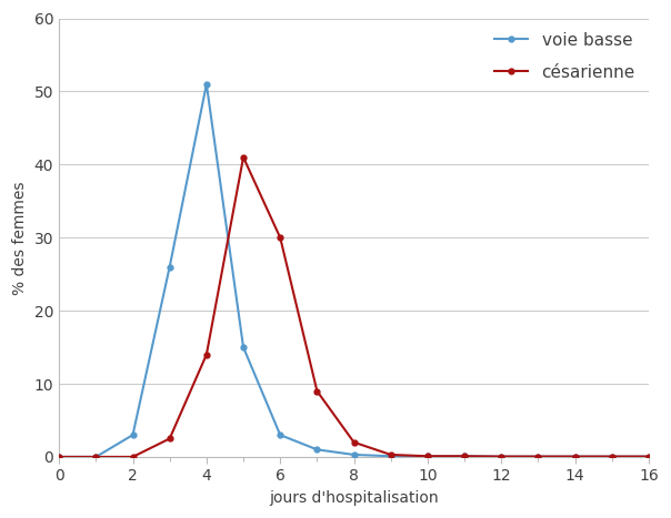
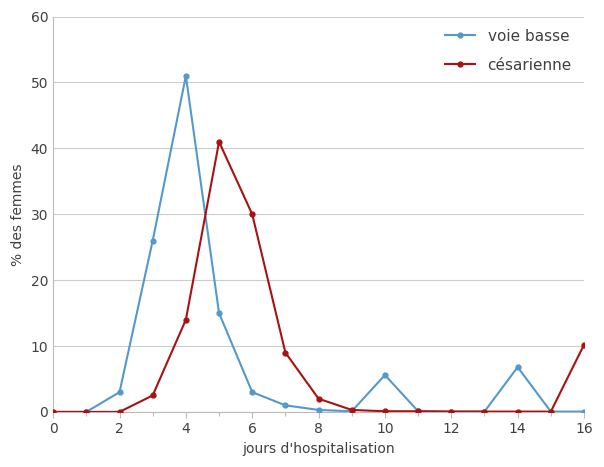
voie basse/10: 0.1 -> 5.6
voie basse/14: 0.1 -> 6.8
césarienne/16: 0.1 -> 10.2
